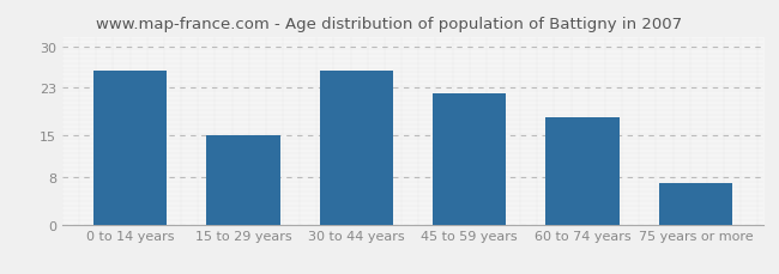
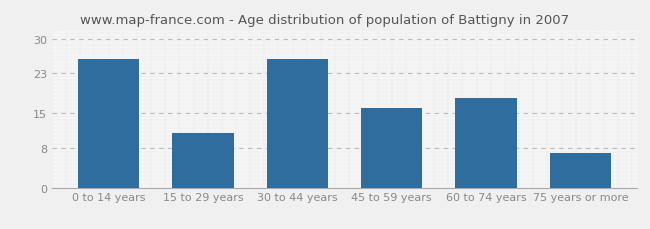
15 to 29 years: 15 -> 11
45 to 59 years: 22 -> 16
